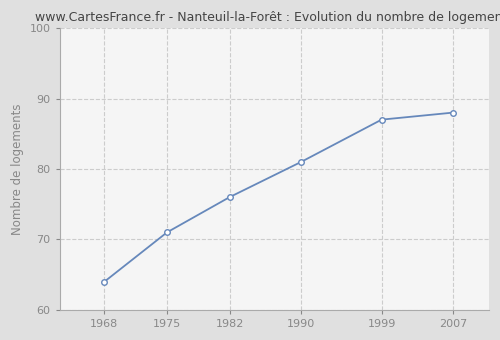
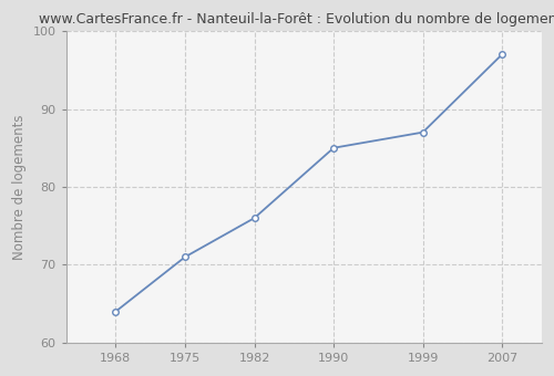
1990: 81 -> 85
2007: 88 -> 97
